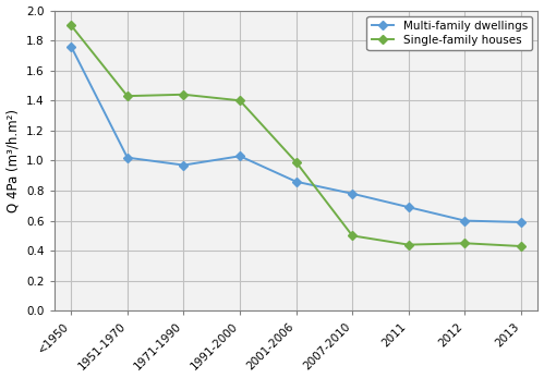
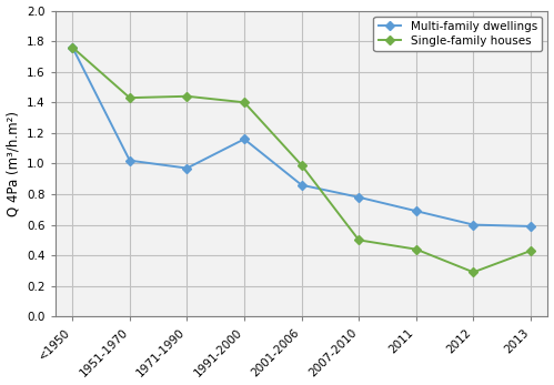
Single-family houses/<1950: 1.90 -> 1.76
Multi-family dwellings/1991-2000: 1.03 -> 1.16
Single-family houses/2012: 0.45 -> 0.29
